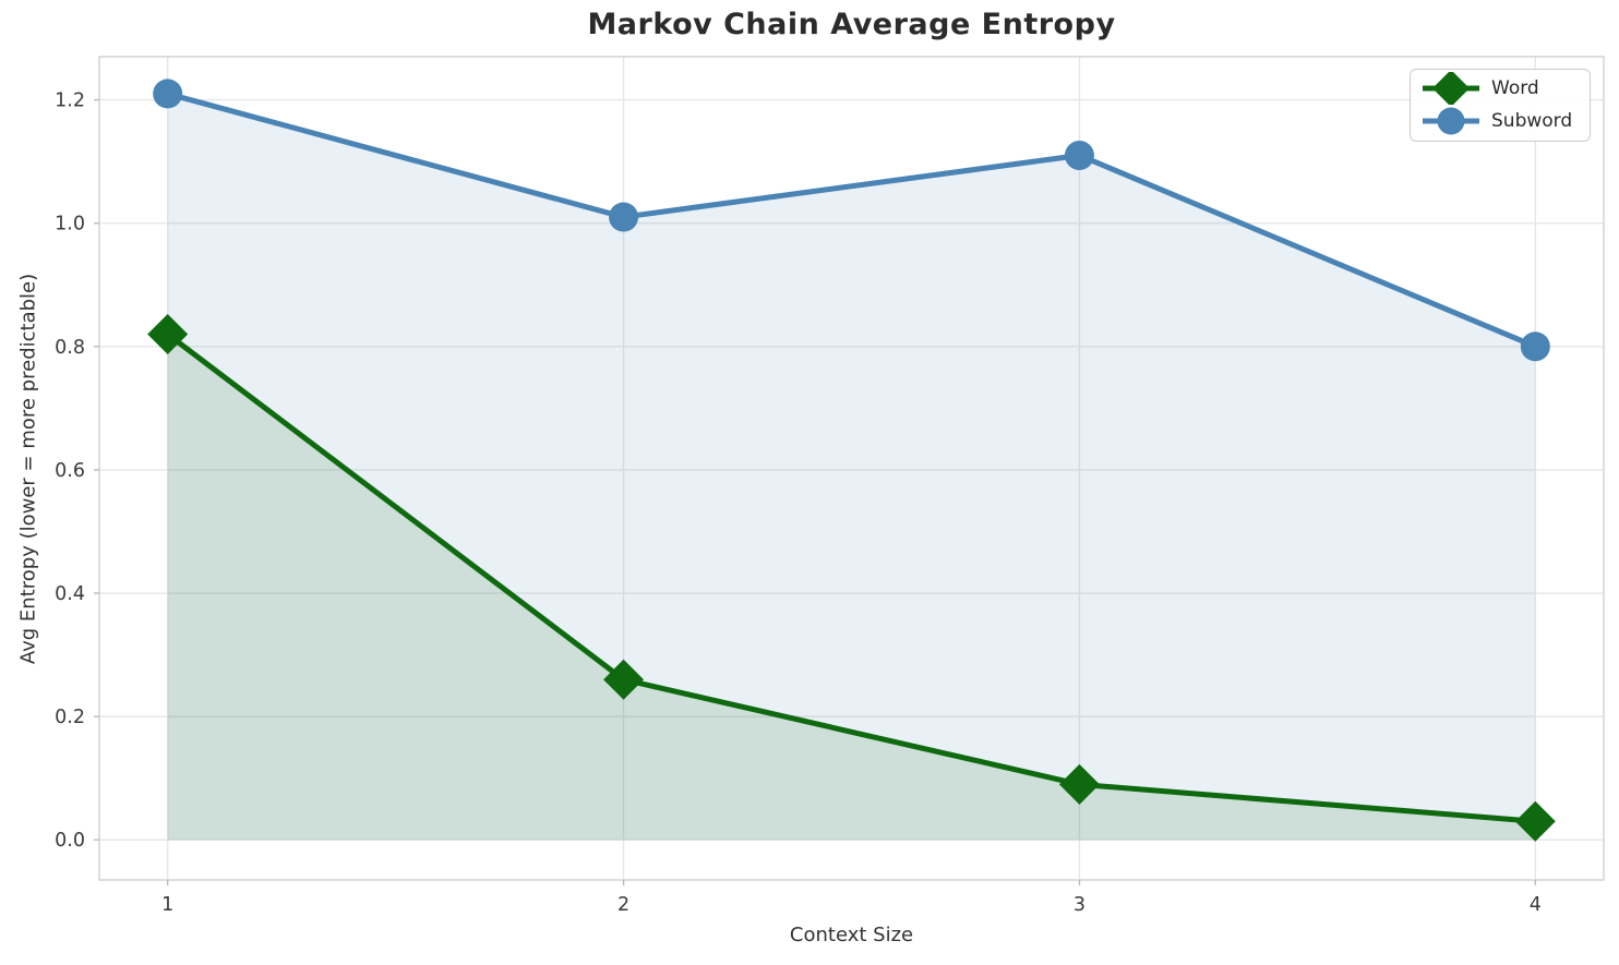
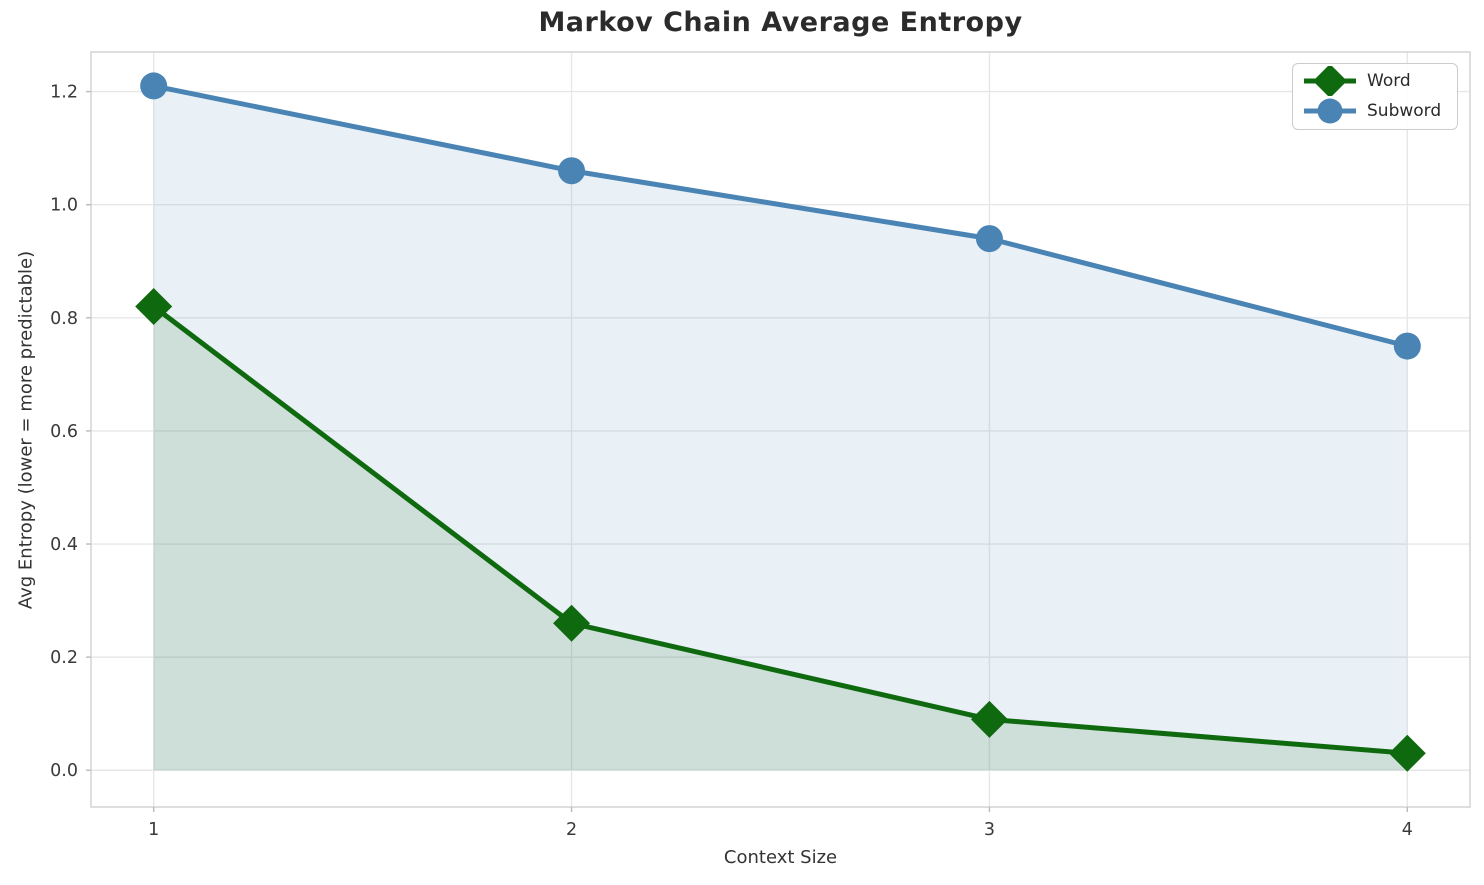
Subword/2: 1.01 -> 1.06
Subword/3: 1.11 -> 0.94
Subword/4: 0.80 -> 0.75
